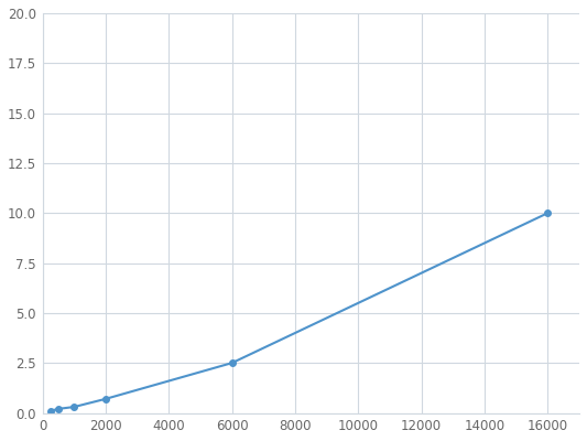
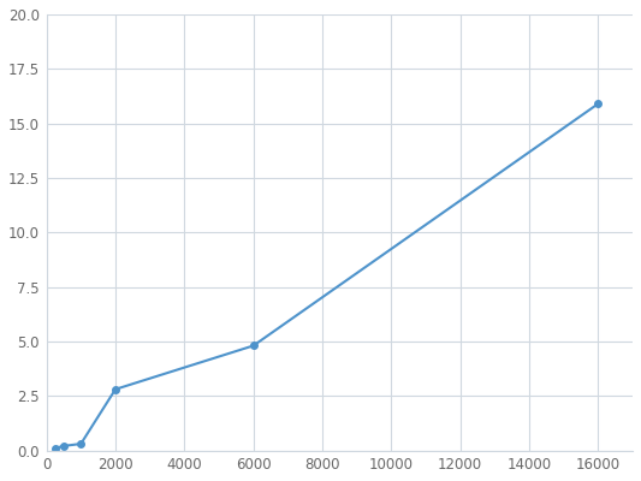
2000: 0.7 -> 2.8
6000: 2.5 -> 4.8
16000: 10.0 -> 15.9
